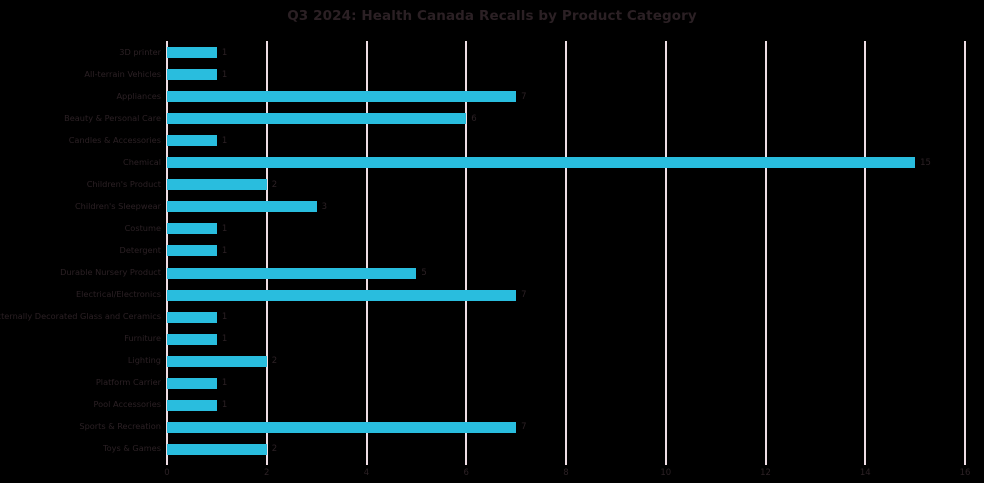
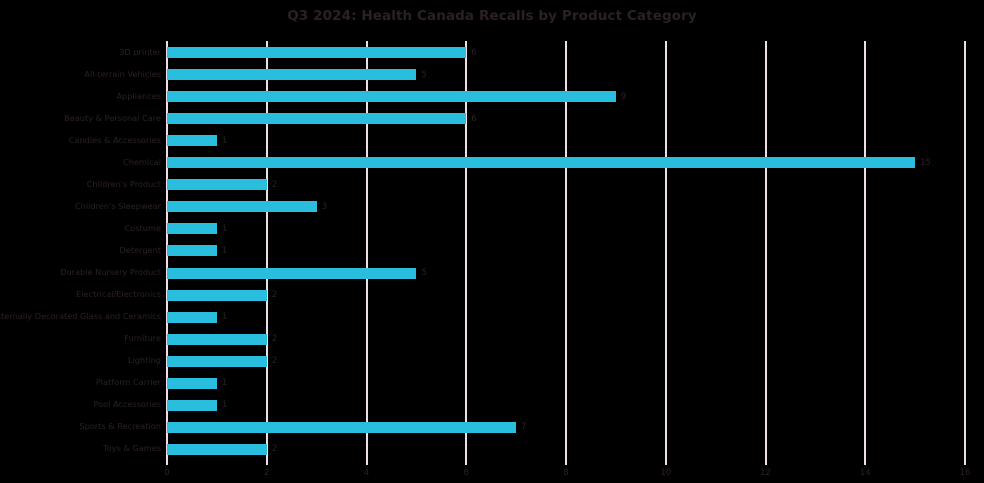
3D printer: 1 -> 6
All-terrain Vehicles: 1 -> 5
Appliances: 7 -> 9
Electrical/Electronics: 7 -> 2
Furniture: 1 -> 2
